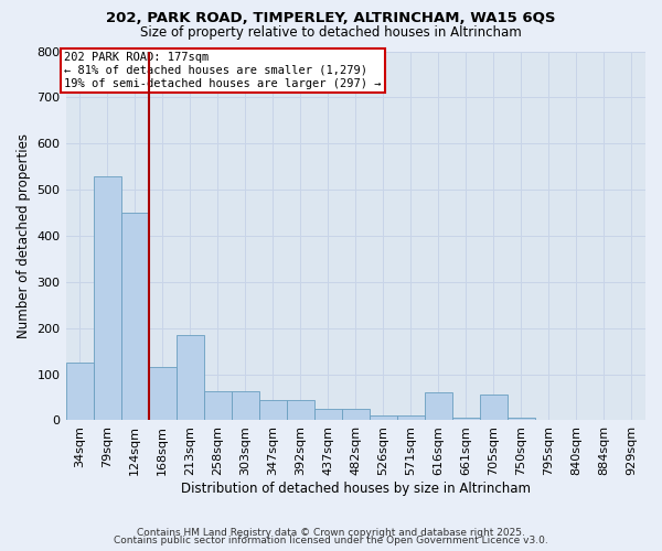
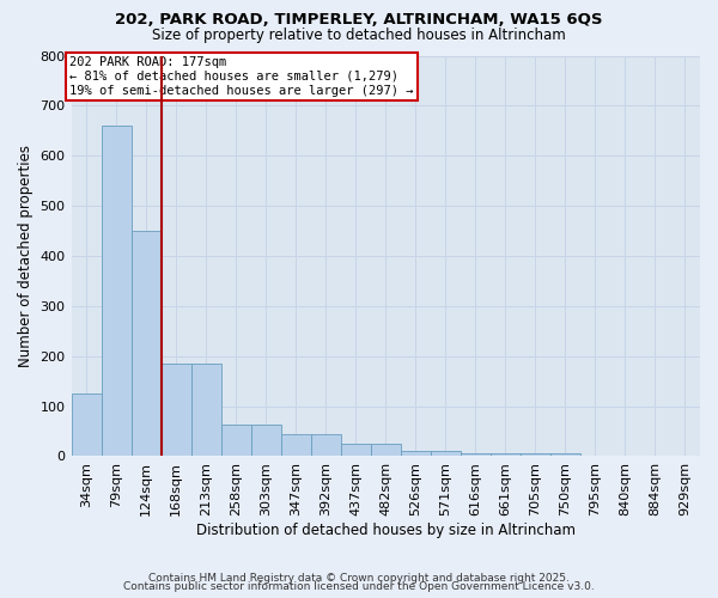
79sqm: 530 -> 660
168sqm: 115 -> 185
616sqm: 60 -> 5
705sqm: 55 -> 5
